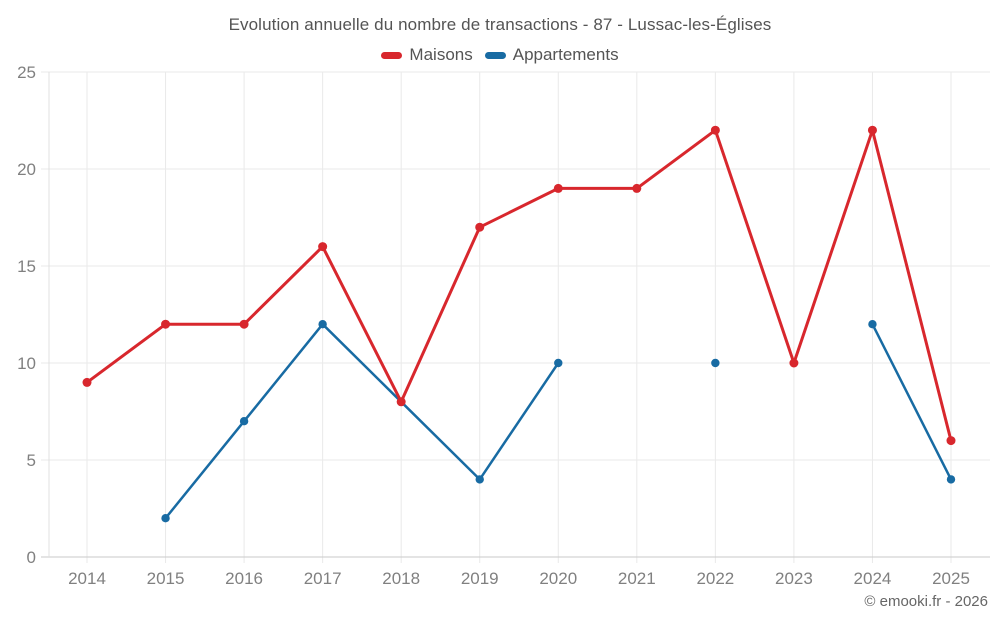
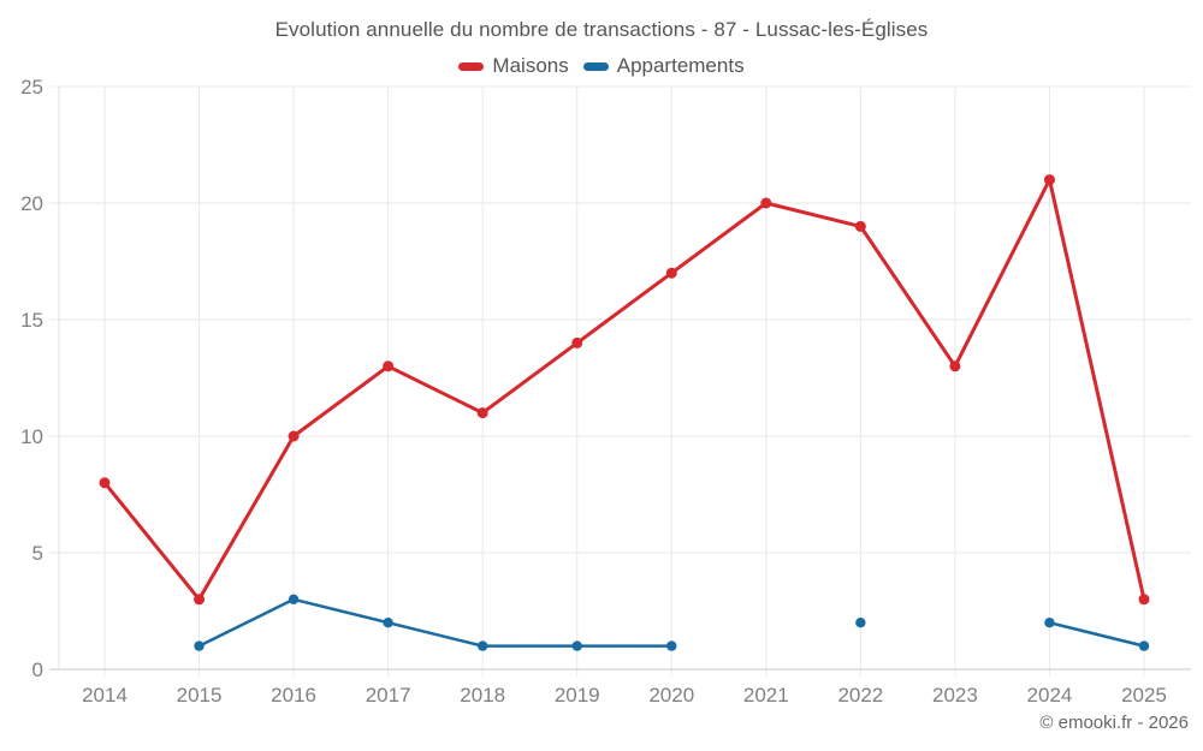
Maisons/2014: 9 -> 8
Maisons/2015: 12 -> 3
Appartements/2015: 2 -> 1
Maisons/2016: 12 -> 10
Appartements/2016: 7 -> 3
Maisons/2017: 16 -> 13
Appartements/2017: 12 -> 2
Maisons/2018: 8 -> 11
Appartements/2018: 8 -> 1
Maisons/2019: 17 -> 14
Appartements/2019: 4 -> 1
Maisons/2020: 19 -> 17
Appartements/2020: 10 -> 1
Maisons/2021: 19 -> 20
Maisons/2022: 22 -> 19
Appartements/2022: 10 -> 2
Maisons/2023: 10 -> 13
Maisons/2024: 22 -> 21
Appartements/2024: 12 -> 2
Maisons/2025: 6 -> 3
Appartements/2025: 4 -> 1
